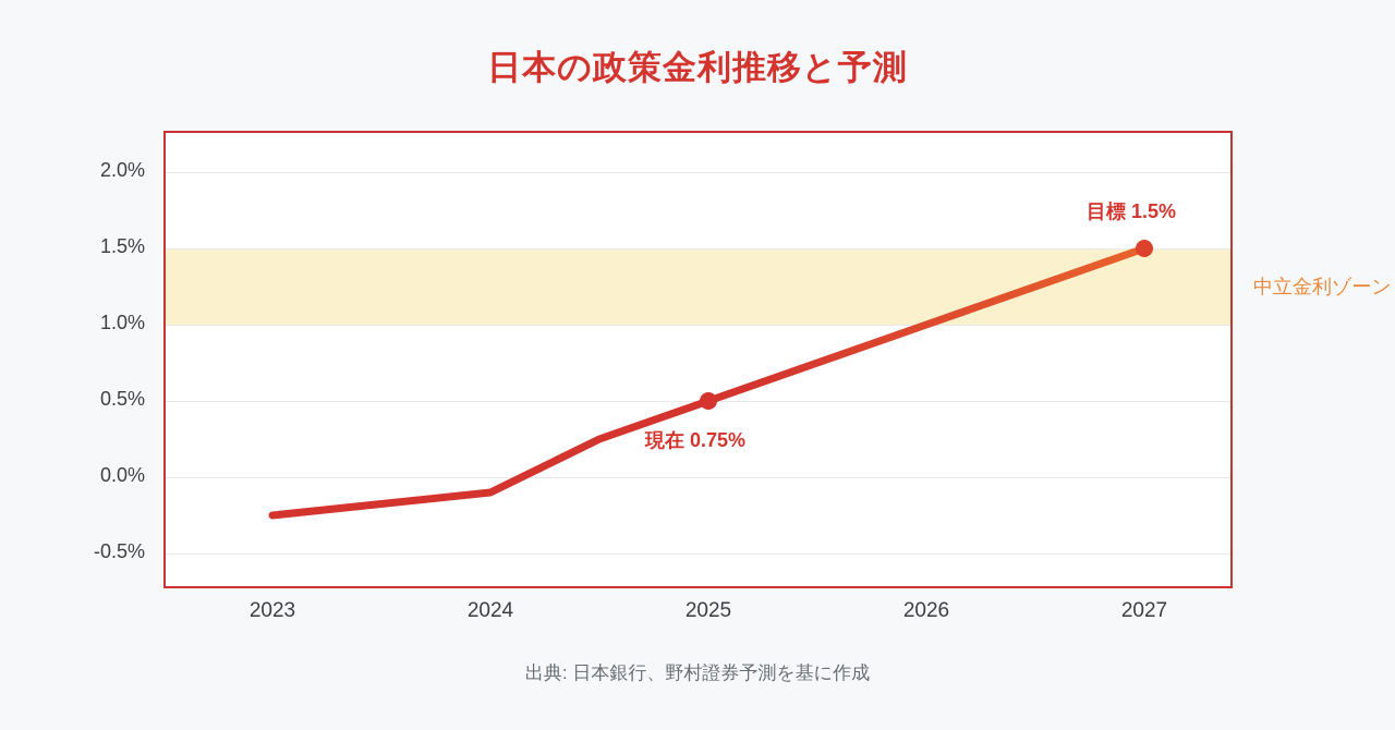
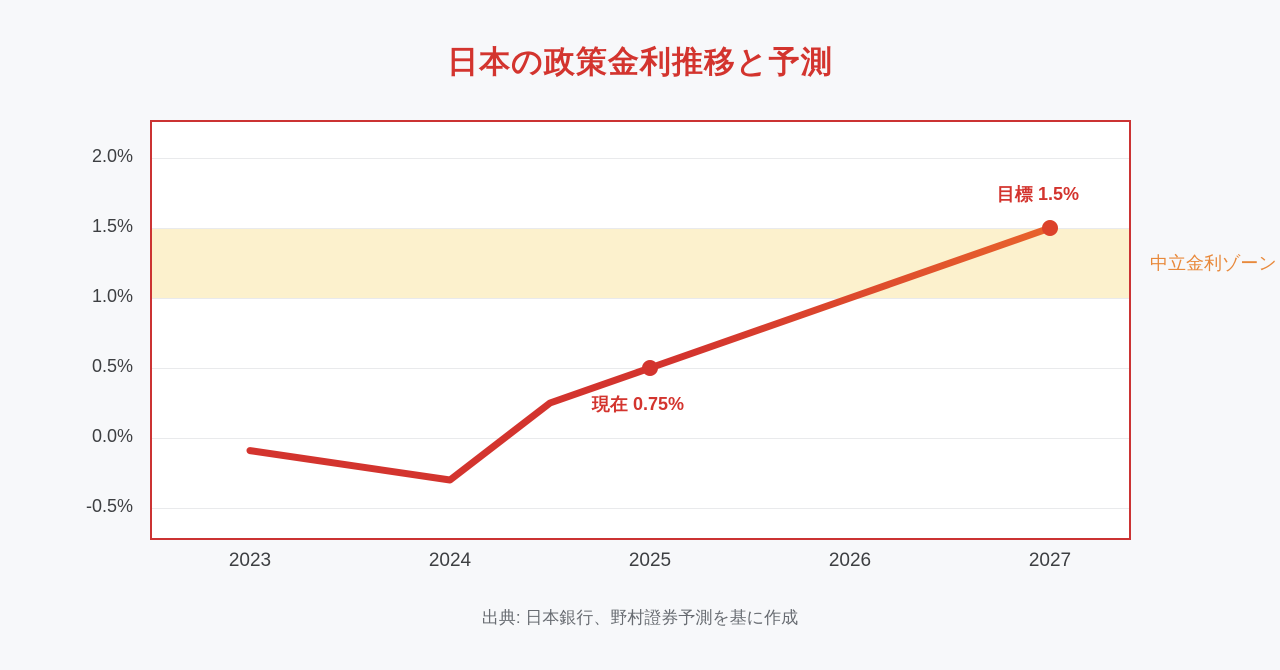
2023: -0.25% -> -0.09%
2024: -0.10% -> -0.30%
